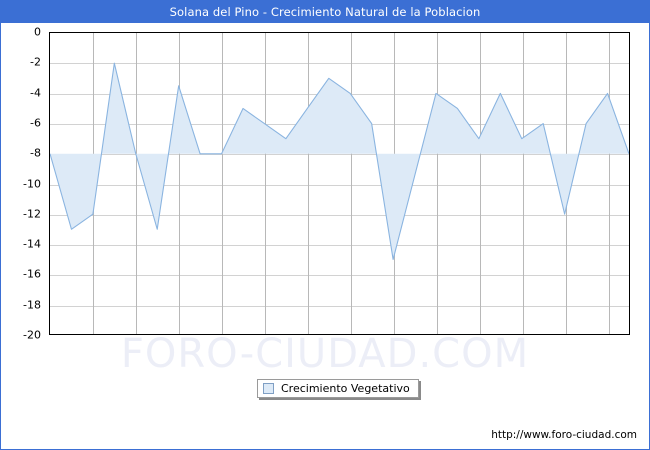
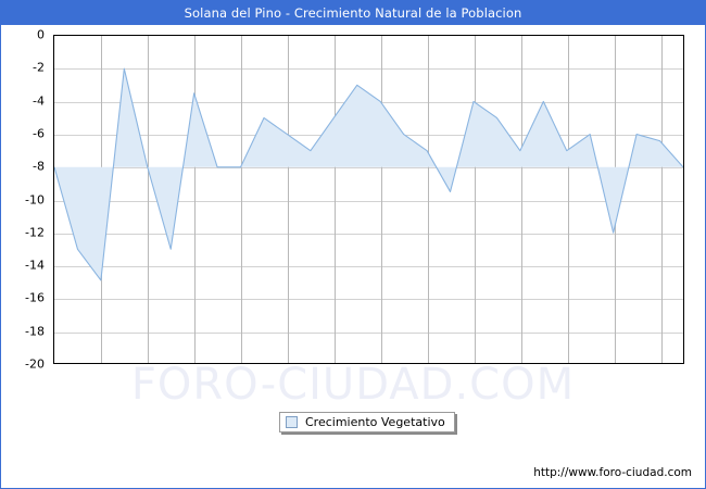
1998: -12.0 -> -14.9
2012: -15.0 -> -7.0
2022: -4.0 -> -6.4
